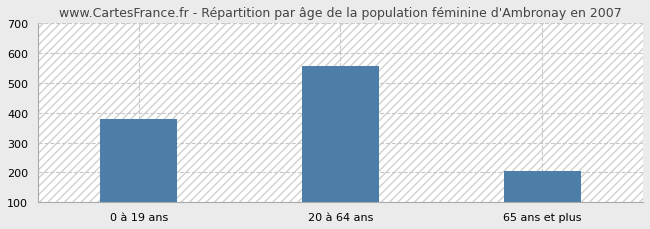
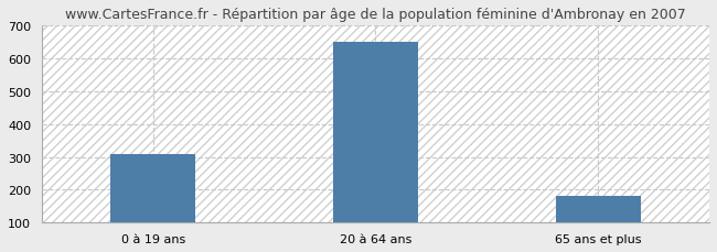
0 à 19 ans: 380 -> 310
20 à 64 ans: 555 -> 650
65 ans et plus: 205 -> 183
